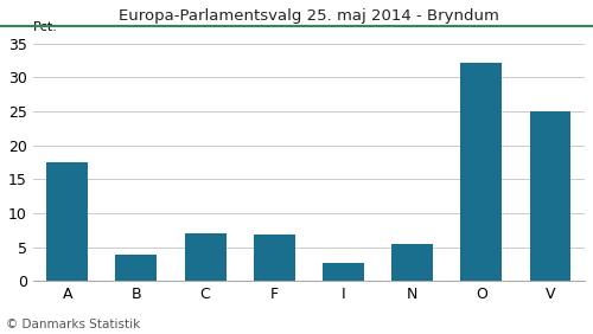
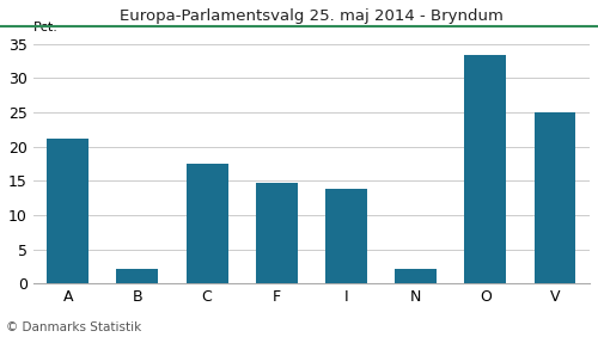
A: 17.5 -> 21.2
B: 4.0 -> 2.2
C: 7.1 -> 17.6
F: 6.9 -> 14.8
I: 2.7 -> 13.8
N: 5.5 -> 2.2
O: 32.1 -> 33.4
